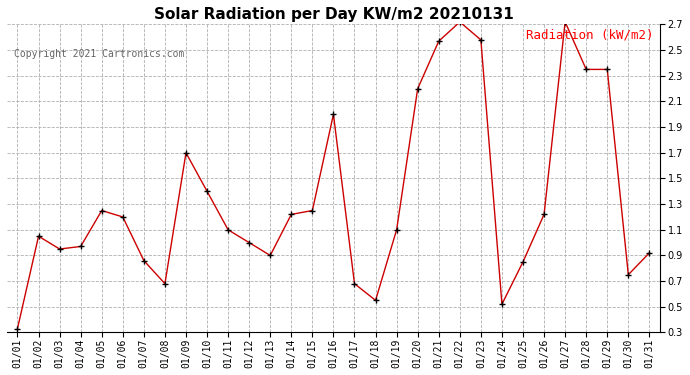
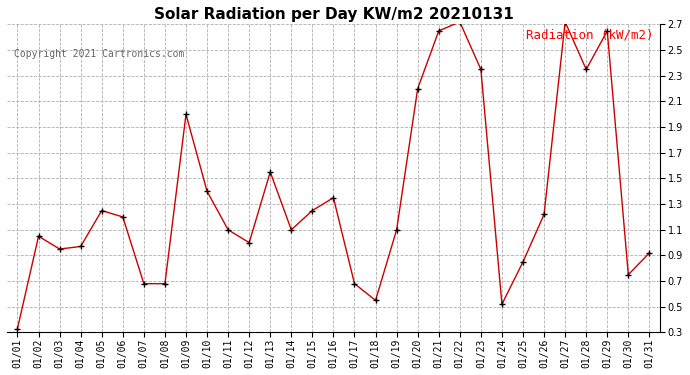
01/07: 0.86 -> 0.68
01/09: 1.70 -> 2.00
01/13: 0.90 -> 1.55
01/14: 1.22 -> 1.10
01/16: 2.00 -> 1.35
01/21: 2.57 -> 2.65
01/23: 2.58 -> 2.35
01/29: 2.35 -> 2.65
